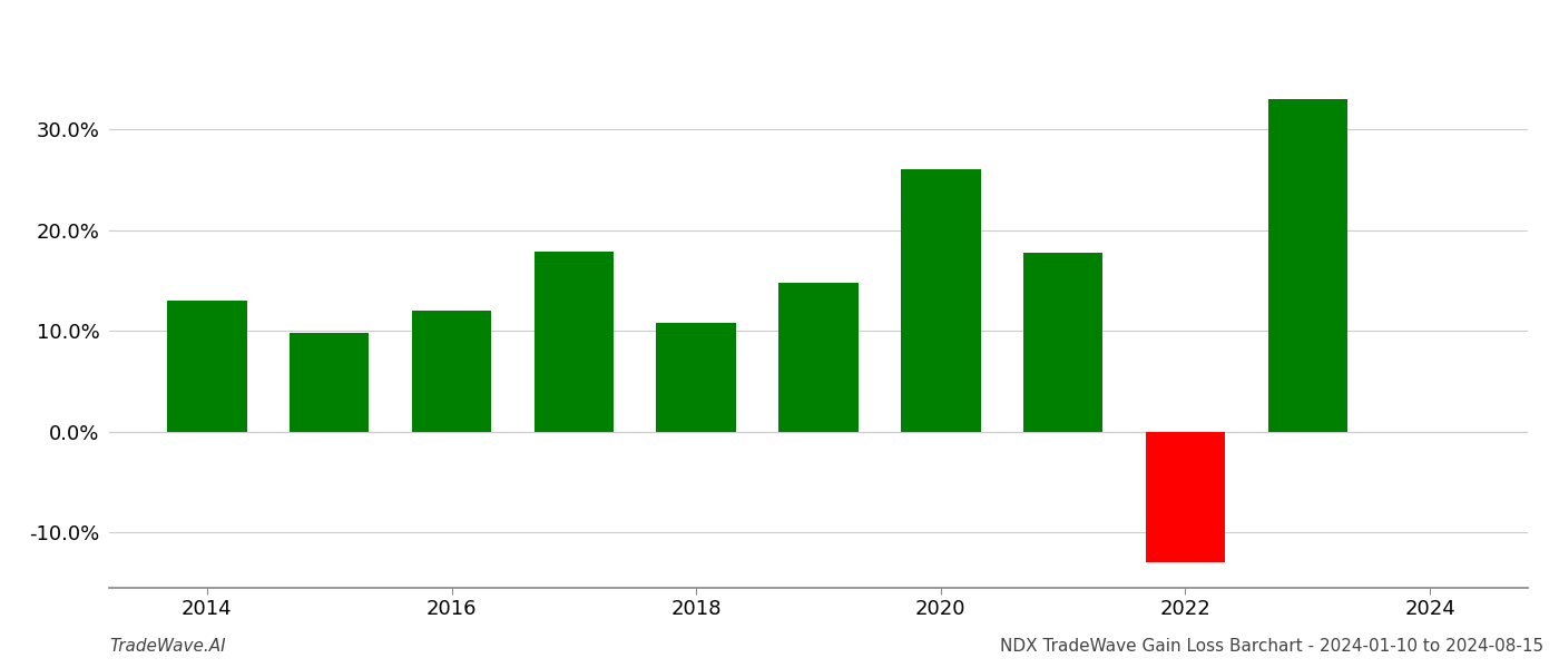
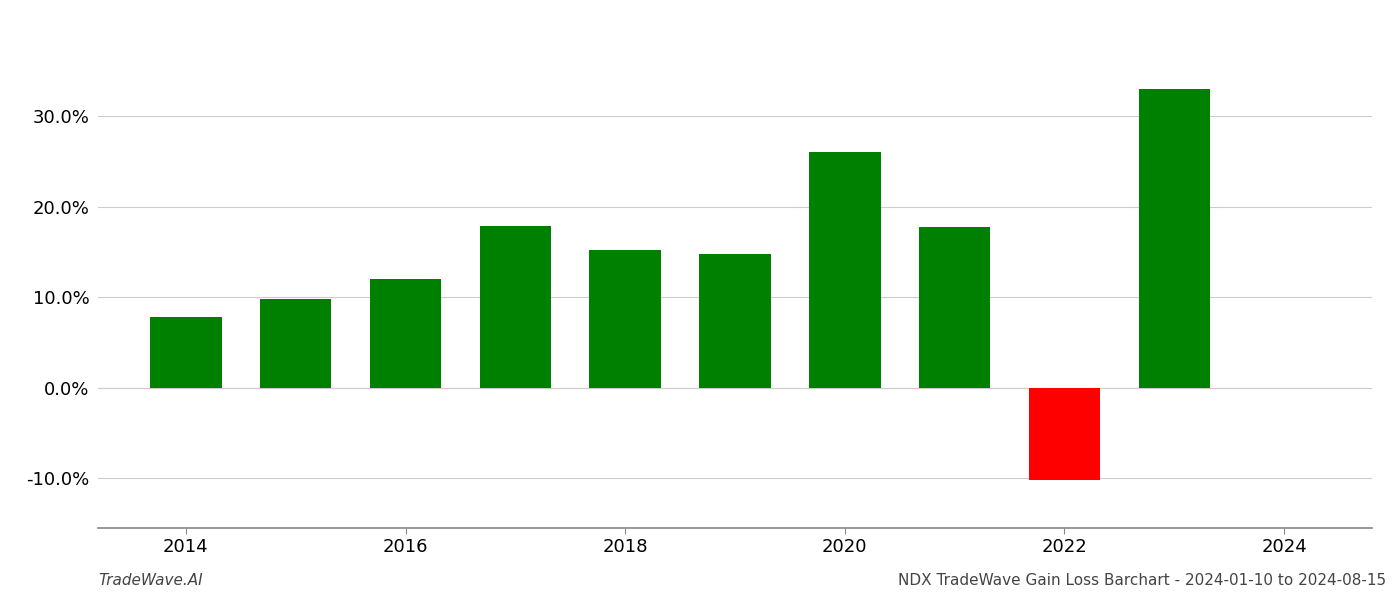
2014: 13.0% -> 7.8%
2018: 10.8% -> 15.2%
2022: -13.0% -> -10.2%
